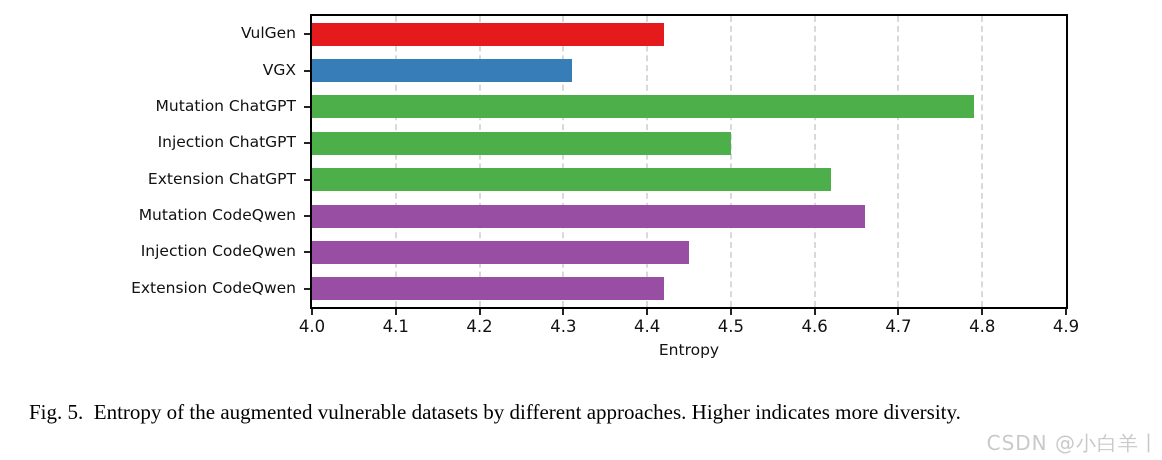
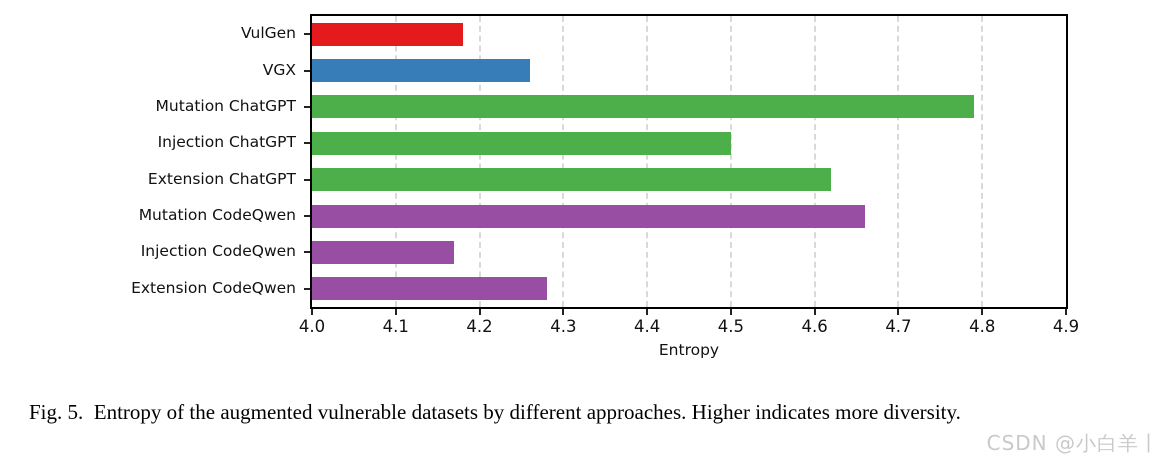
VulGen: 4.42 -> 4.18
VGX: 4.31 -> 4.26
Injection CodeQwen: 4.45 -> 4.17
Extension CodeQwen: 4.42 -> 4.28
